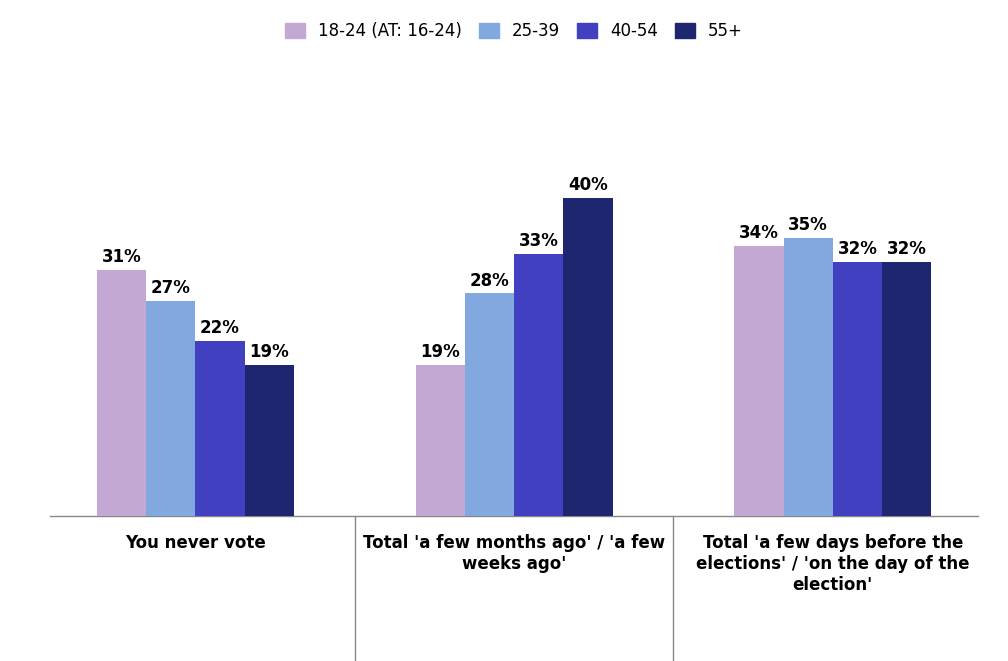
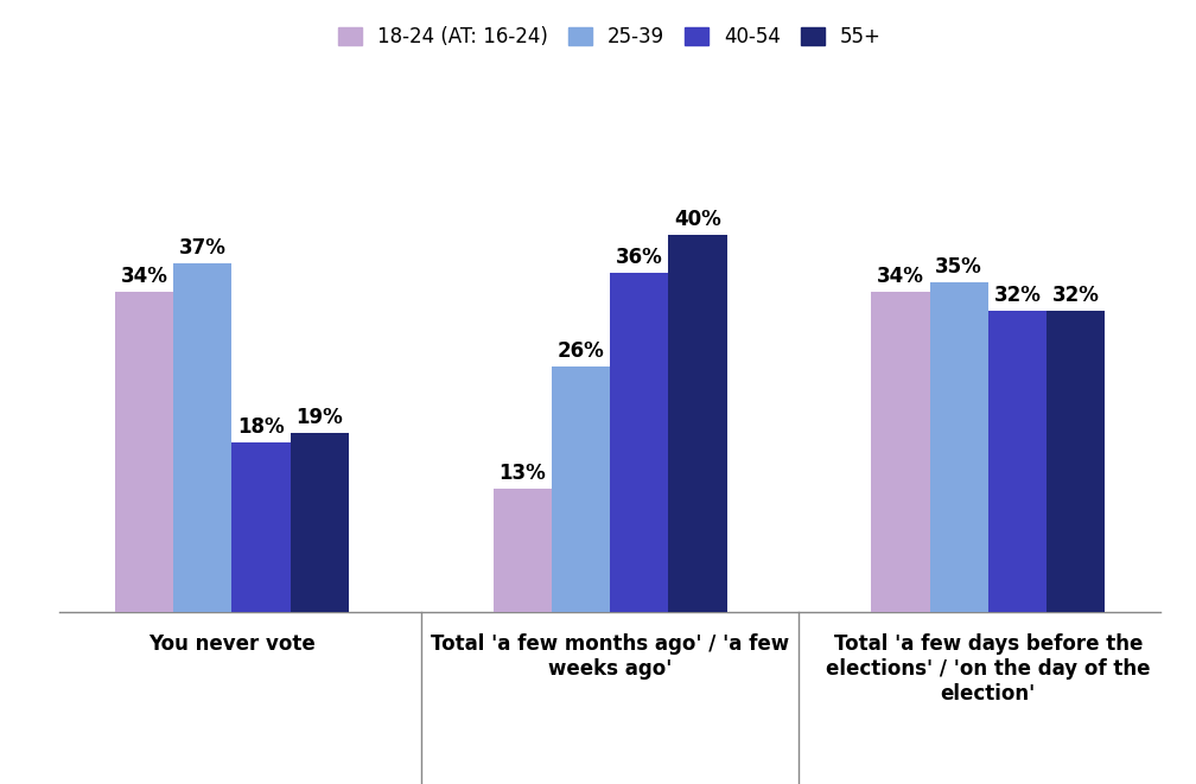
18-24 (AT: 16-24)/You never vote: 31% -> 34%
25-39/You never vote: 27% -> 37%
40-54/You never vote: 22% -> 18%
18-24 (AT: 16-24)/Total 'a few months ago' / 'a few weeks ago': 19% -> 13%
25-39/Total 'a few months ago' / 'a few weeks ago': 28% -> 26%
40-54/Total 'a few months ago' / 'a few weeks ago': 33% -> 36%
